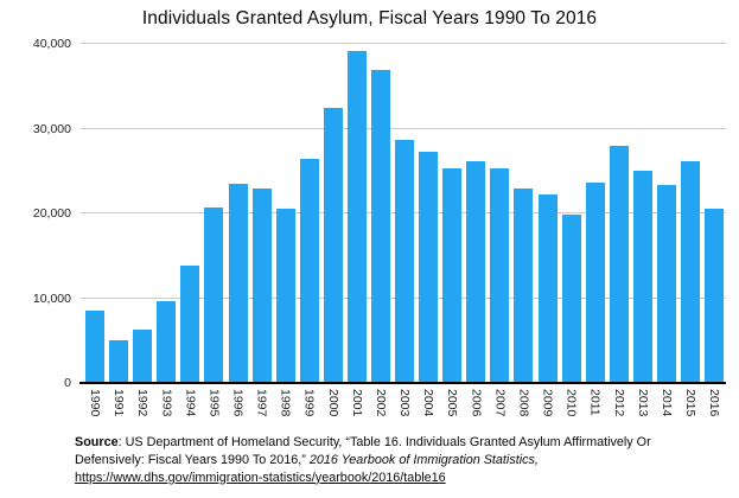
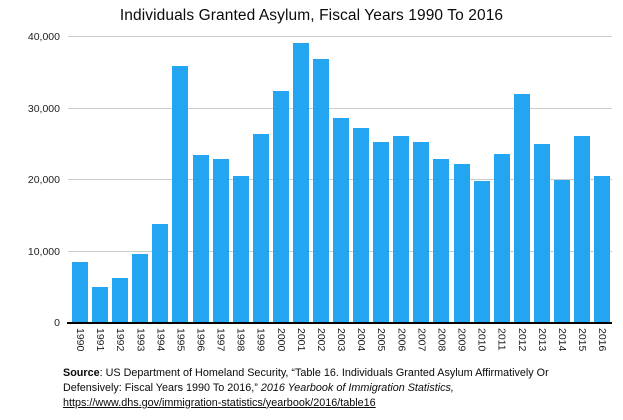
1995: 21000 -> 36000
2012: 28000 -> 32000
2014: 23000 -> 20000
